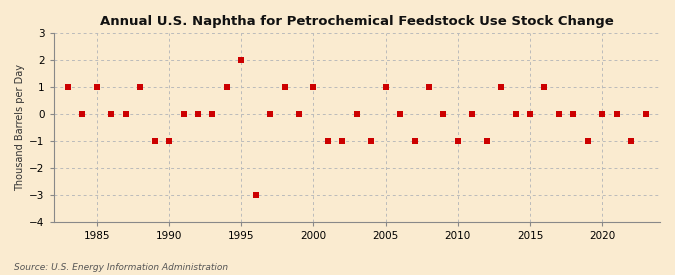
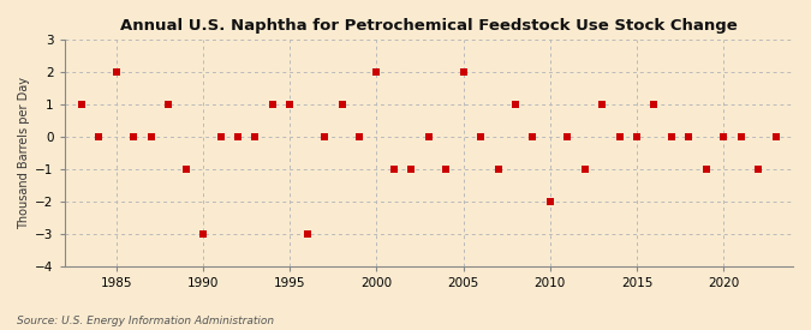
1985: 1 -> 2
1990: -1 -> -3
1995: 2 -> 1
2000: 1 -> 2
2005: 1 -> 2
2010: -1 -> -2
